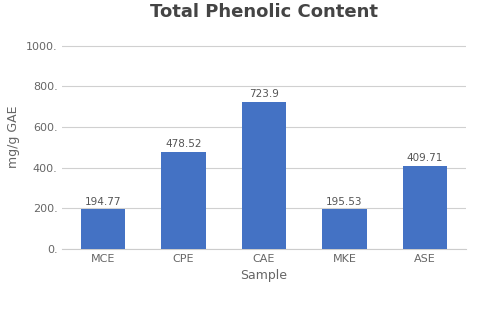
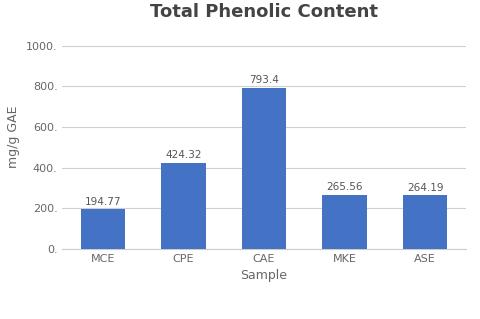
CPE: 478.52 -> 424.32
CAE: 723.9 -> 793.4
MKE: 195.53 -> 265.56
ASE: 409.71 -> 264.19
